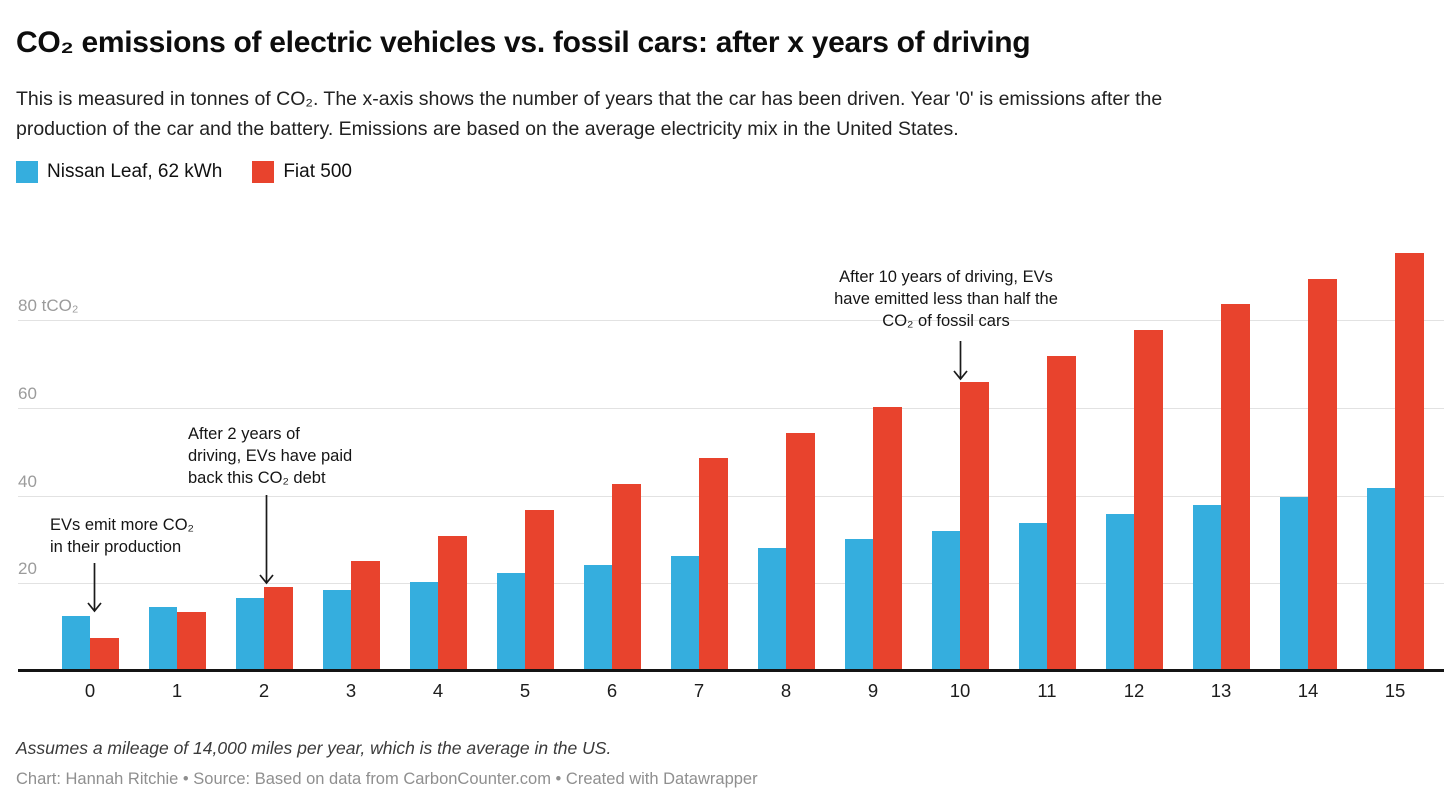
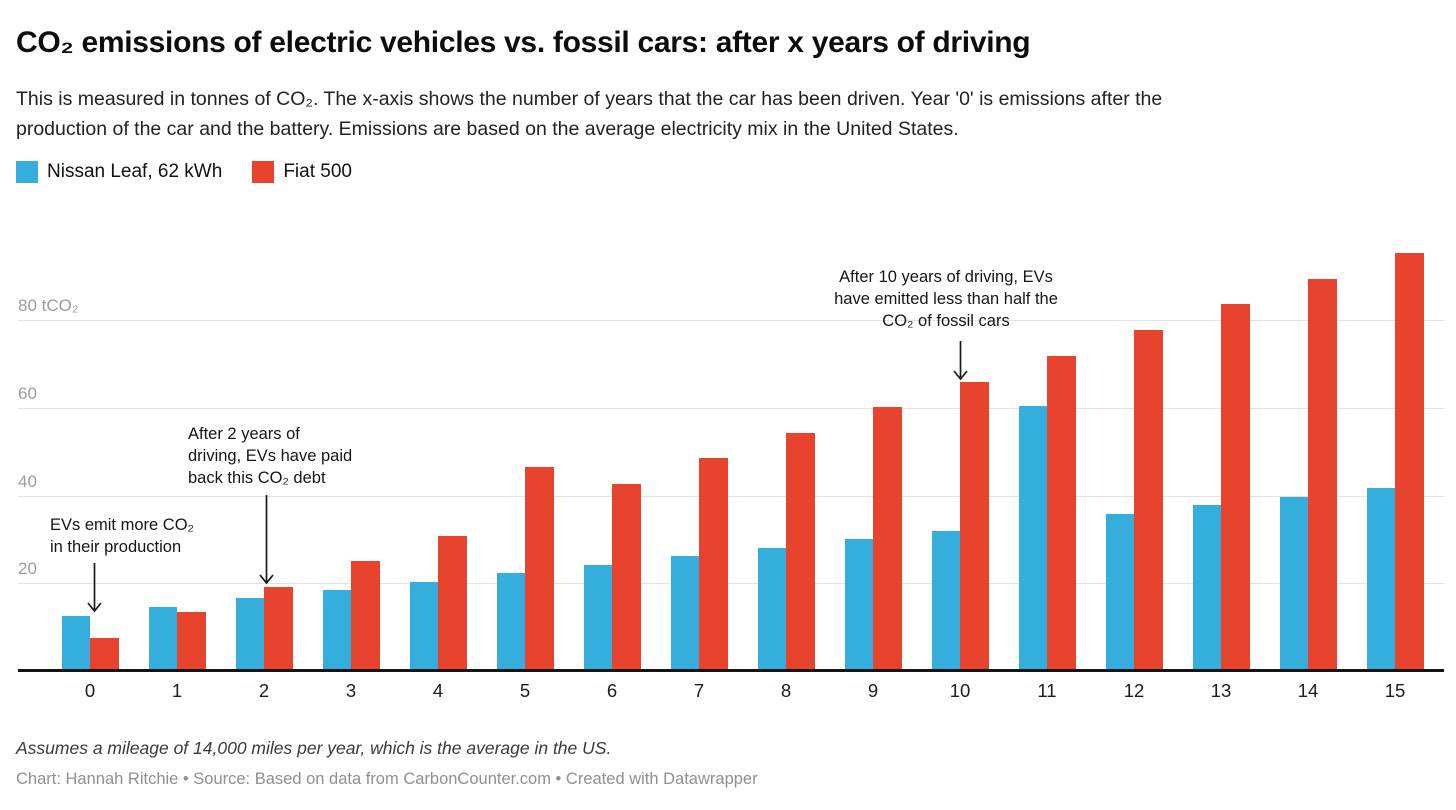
Fiat 500/5: 36 -> 46
Nissan Leaf, 62 kWh/11: 33 -> 60
